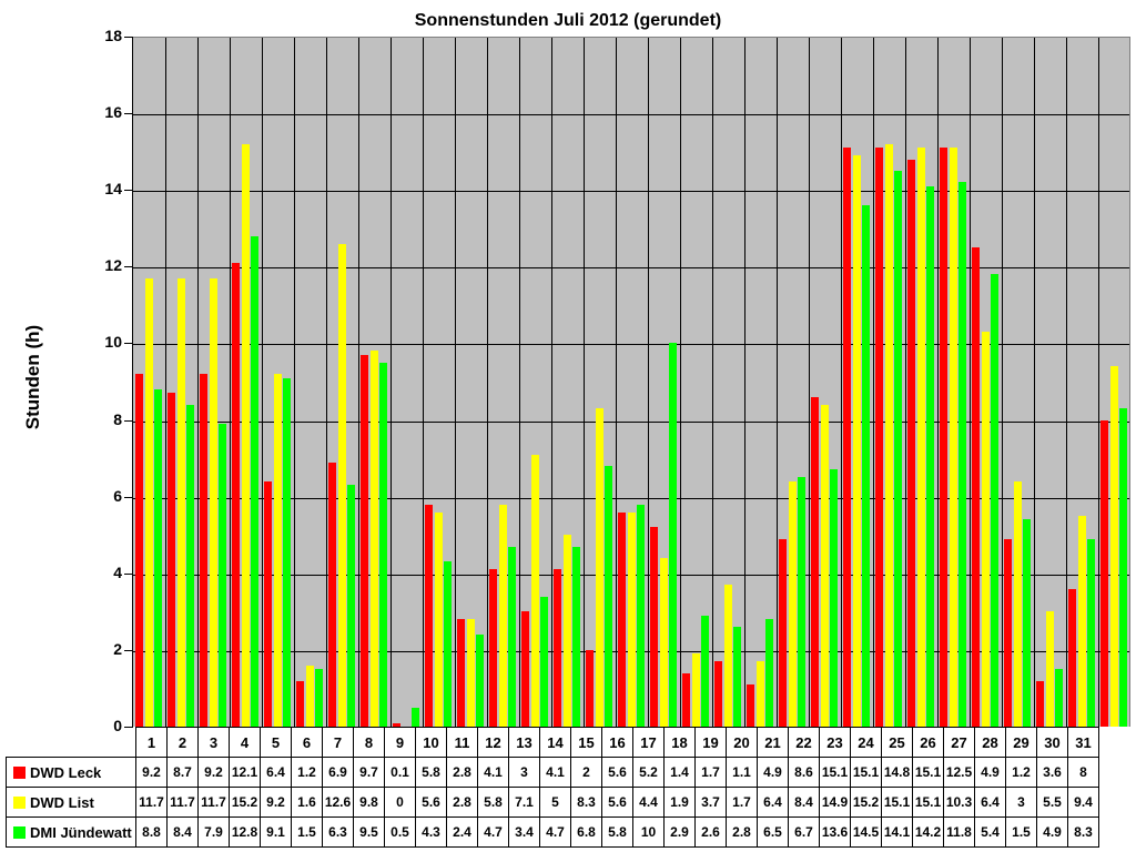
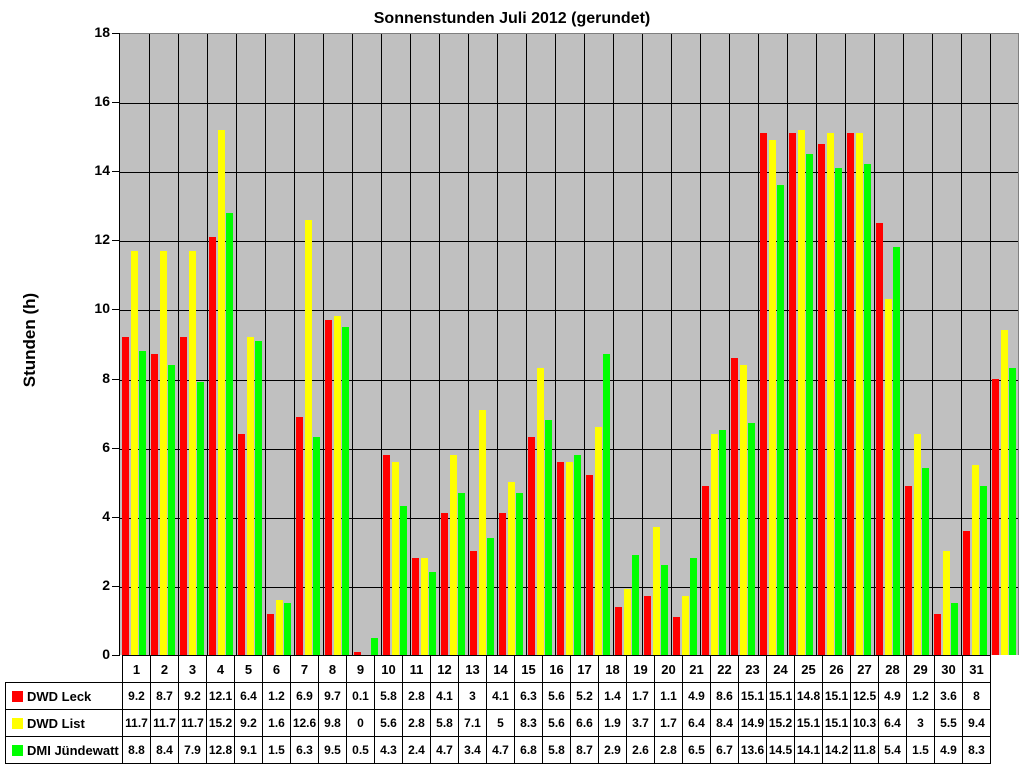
DWD Leck/15: 2 -> 6.3
DWD List/17: 4.4 -> 6.6
DMI Jündewatt/17: 10 -> 8.7
